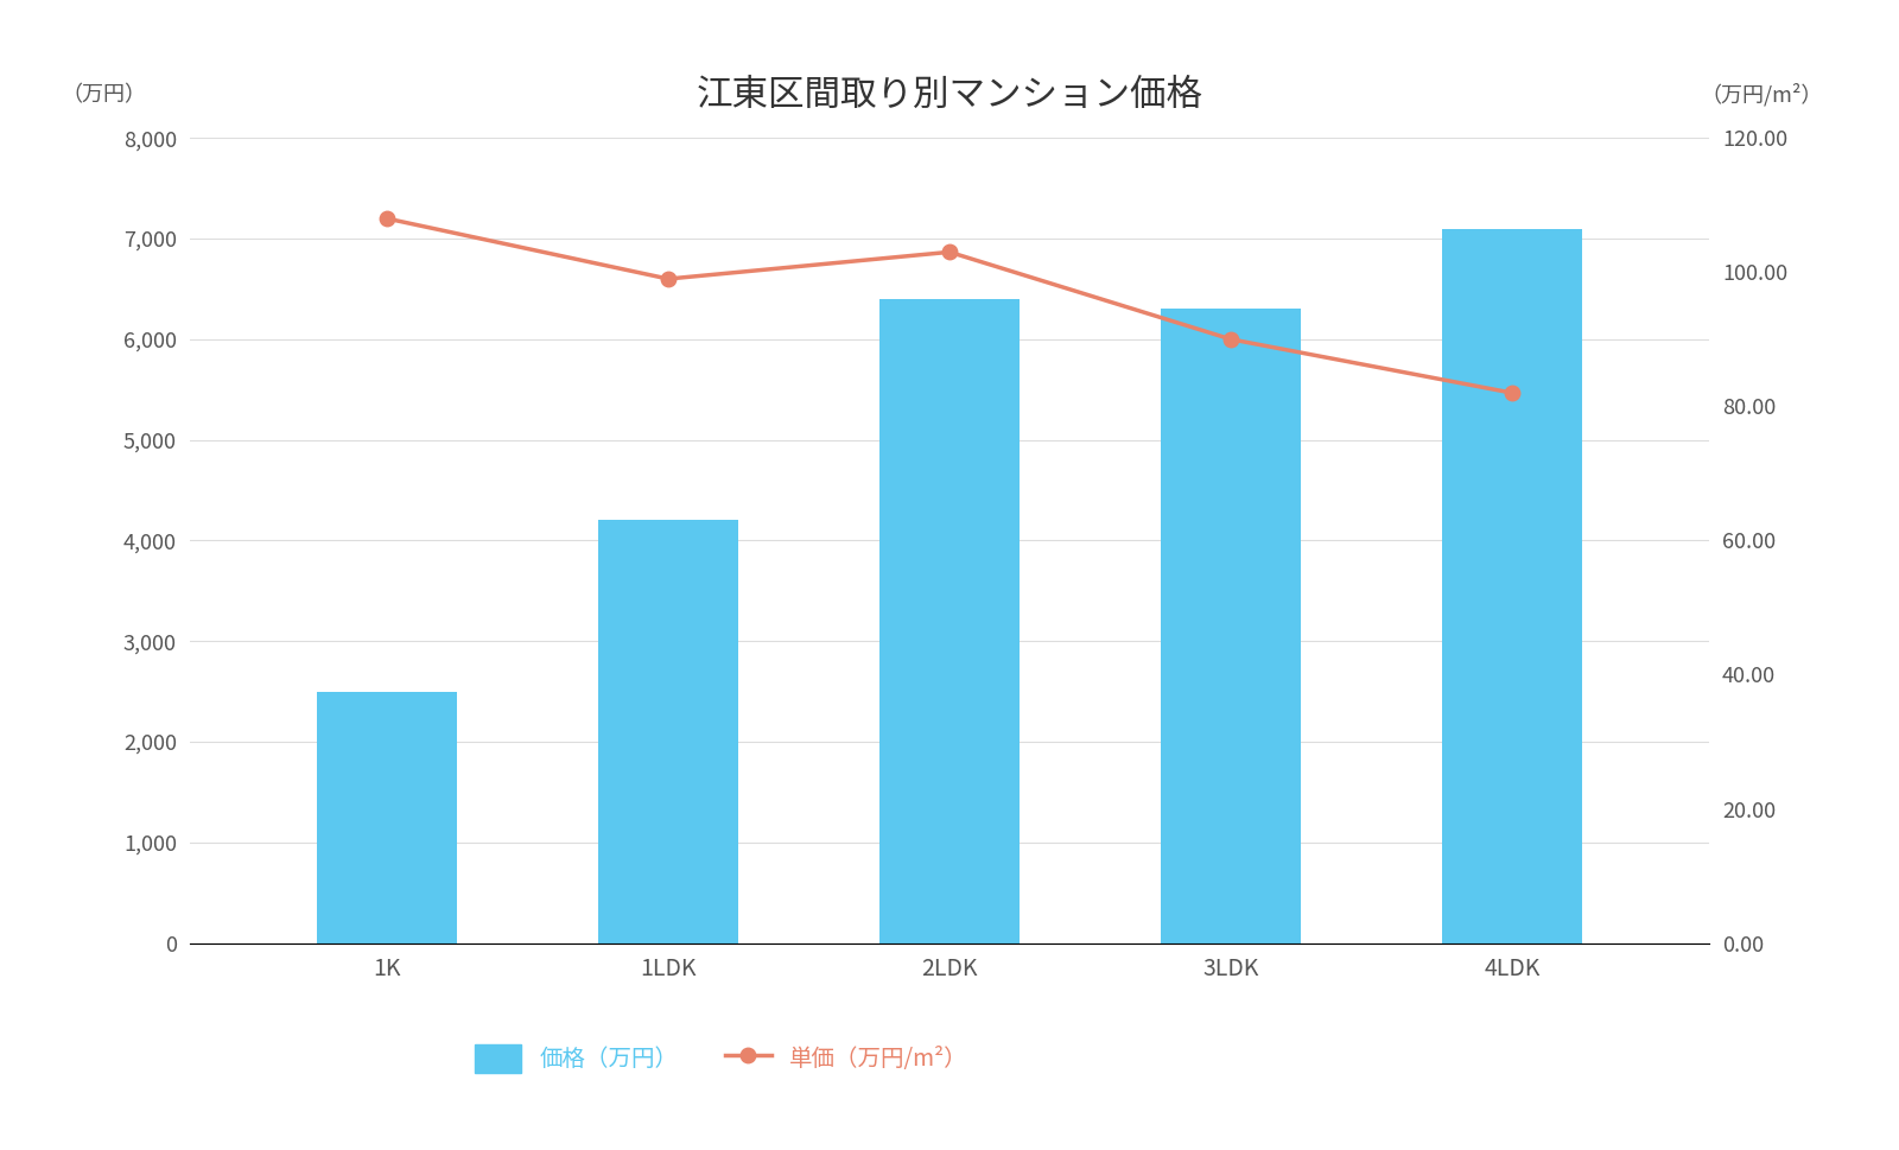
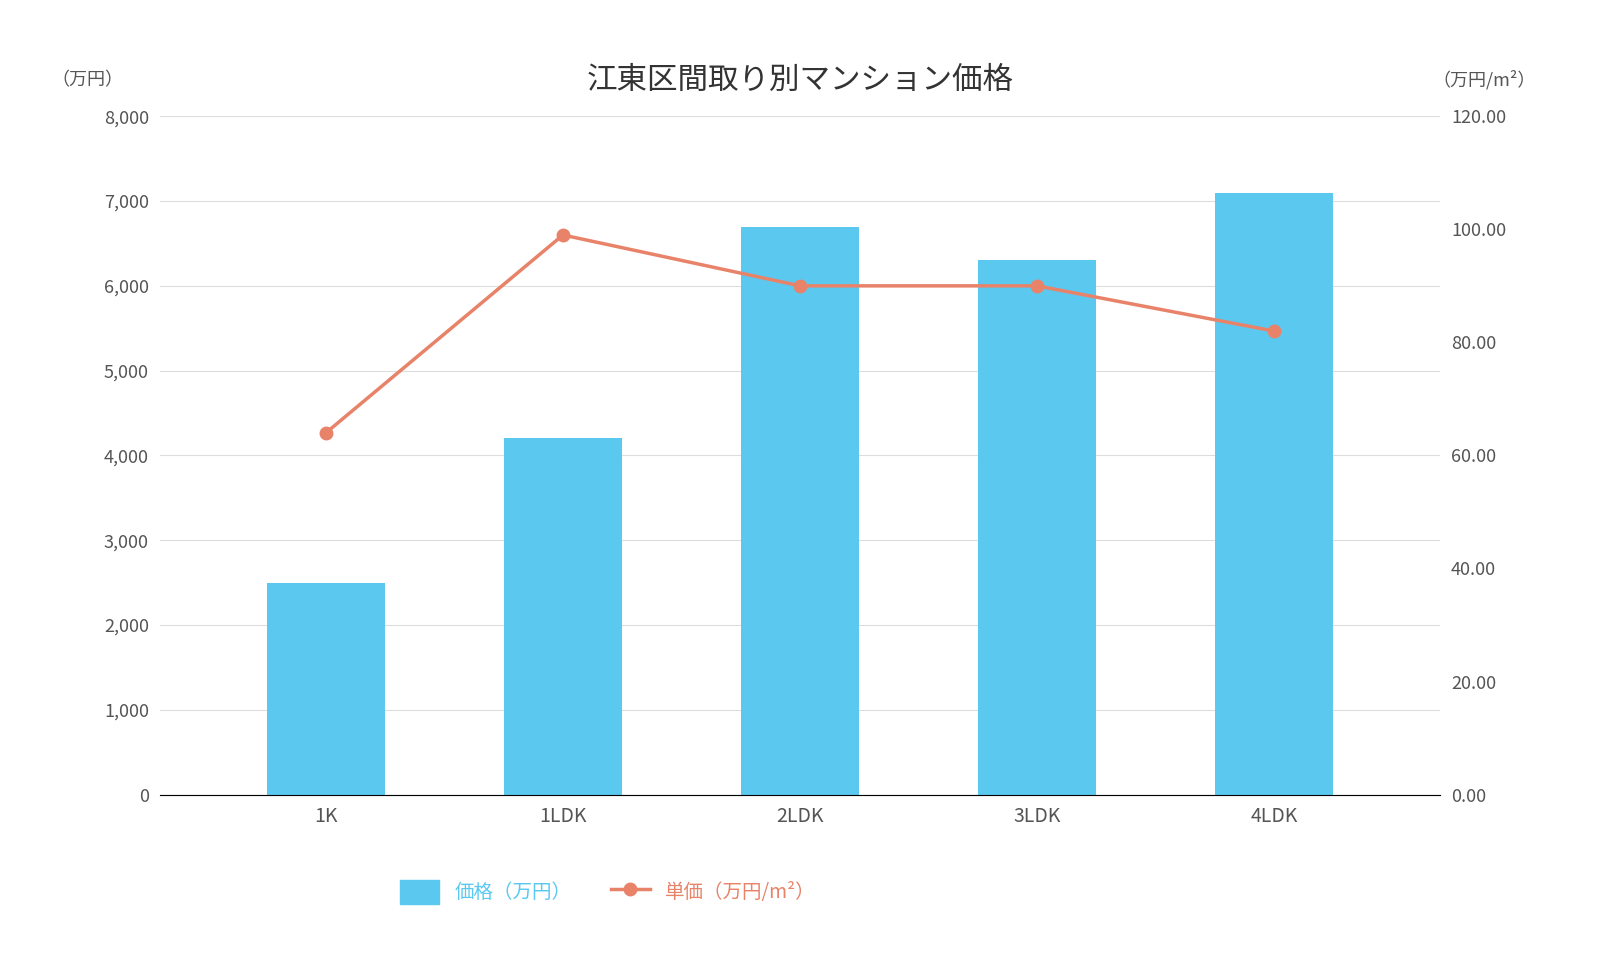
単価（万円/m²）/1K: 108 -> 64
価格（万円）/2LDK: 6,400 -> 6,700
単価（万円/m²）/2LDK: 103 -> 90
